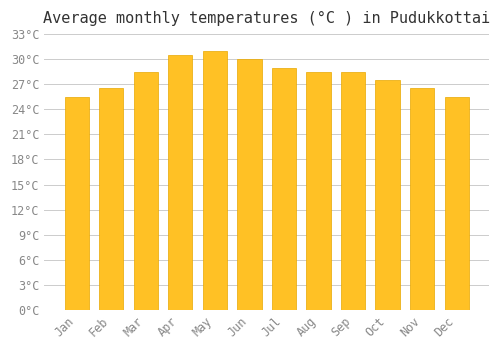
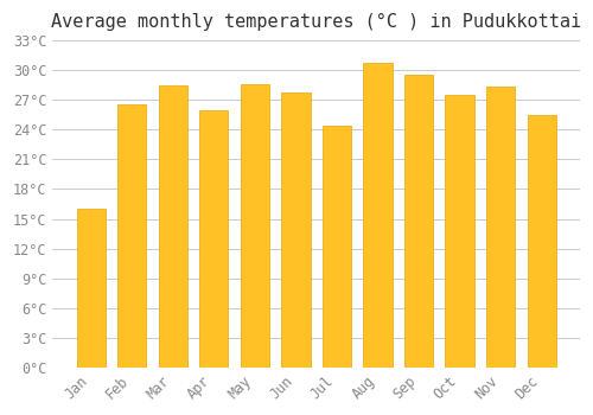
Jan: 25.5°C -> 16.0°C
Apr: 30.5°C -> 26.0°C
May: 31.0°C -> 28.6°C
Jun: 30.0°C -> 27.8°C
Jul: 29.0°C -> 24.4°C
Aug: 28.5°C -> 30.8°C
Sep: 28.5°C -> 29.6°C
Nov: 26.5°C -> 28.4°C
